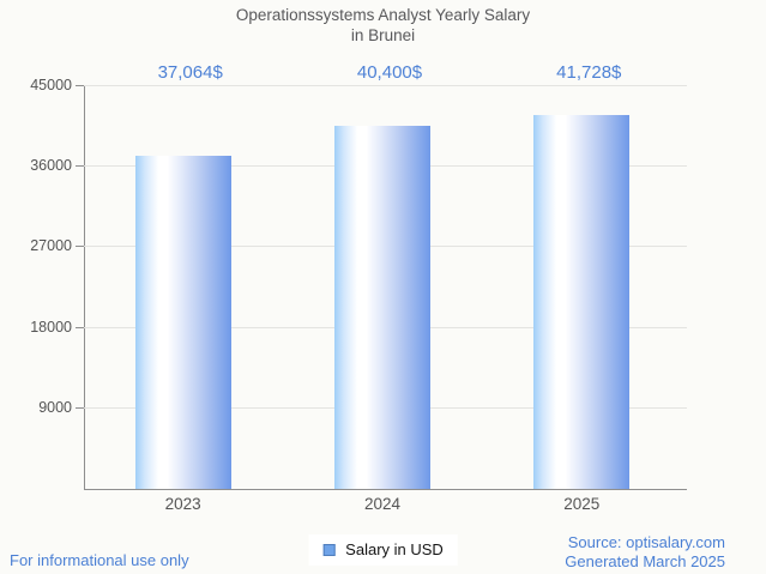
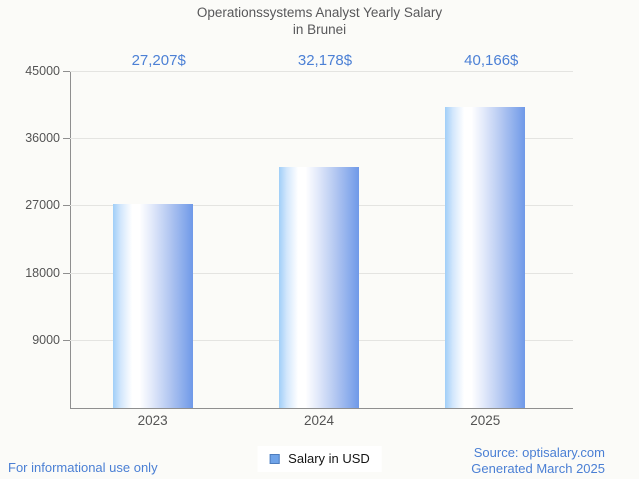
2023: 37,064 -> 27,207
2024: 40,400 -> 32,178
2025: 41,728 -> 40,166
